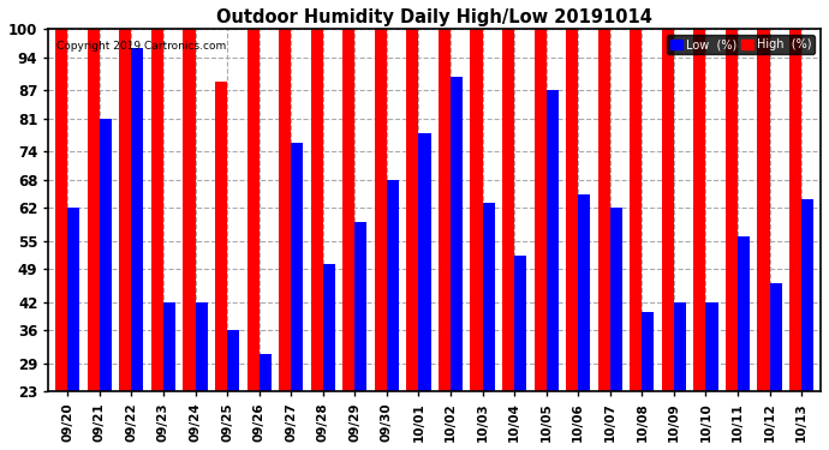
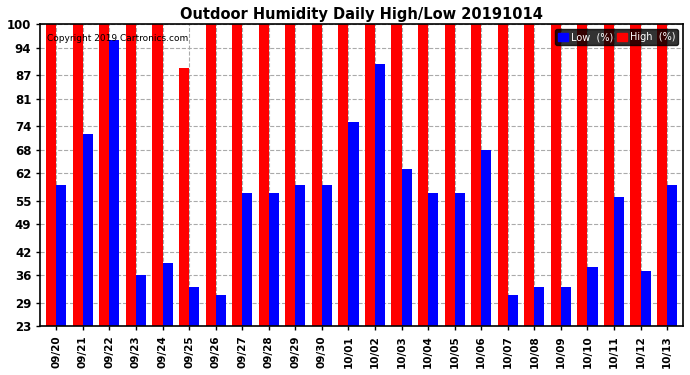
Low (%)/09/20: 62 -> 59
Low (%)/09/21: 81 -> 72
Low (%)/09/23: 42 -> 36
Low (%)/09/24: 42 -> 39
Low (%)/09/25: 36 -> 33
Low (%)/09/27: 76 -> 57
Low (%)/09/28: 50 -> 57
Low (%)/09/30: 68 -> 59
Low (%)/10/01: 78 -> 75
Low (%)/10/04: 52 -> 57
Low (%)/10/05: 87 -> 57
Low (%)/10/06: 65 -> 68
Low (%)/10/07: 62 -> 31
Low (%)/10/08: 40 -> 33
Low (%)/10/09: 42 -> 33
Low (%)/10/10: 42 -> 38
Low (%)/10/12: 46 -> 37
Low (%)/10/13: 64 -> 59
